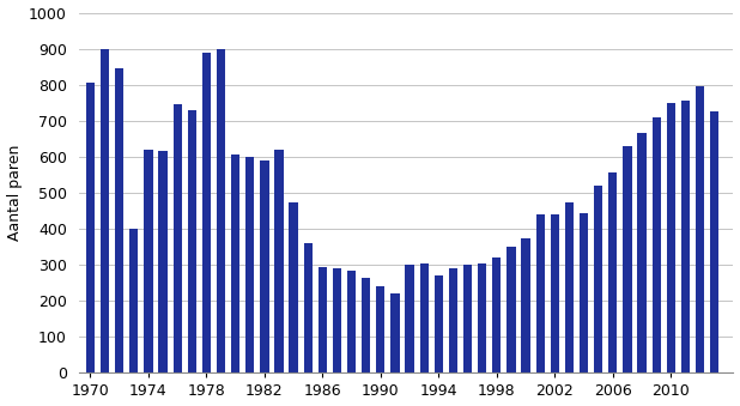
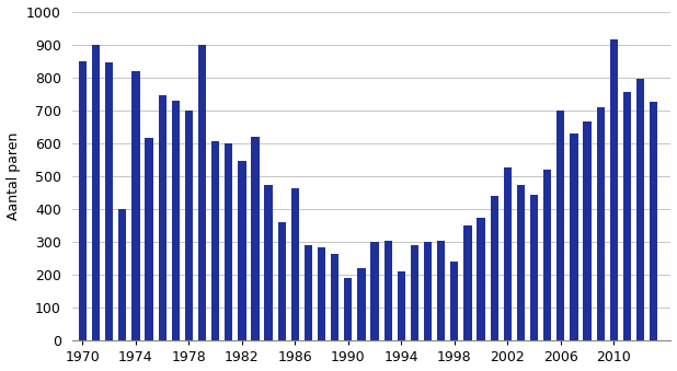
1970: 805 -> 850
1974: 620 -> 820
1978: 890 -> 700
1982: 590 -> 545
1986: 295 -> 465
1990: 240 -> 190
1994: 270 -> 210
1998: 320 -> 240
2002: 440 -> 525
2006: 555 -> 700
2010: 750 -> 915
